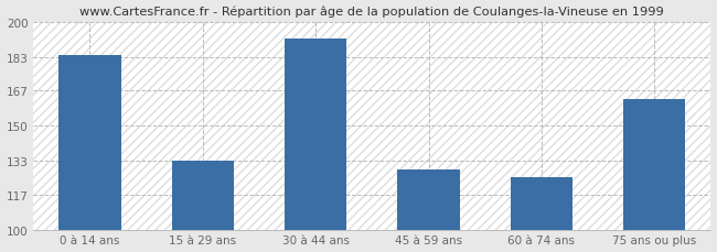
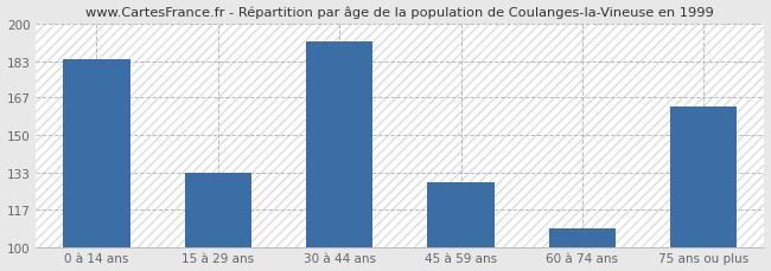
60 à 74 ans: 125 -> 108
